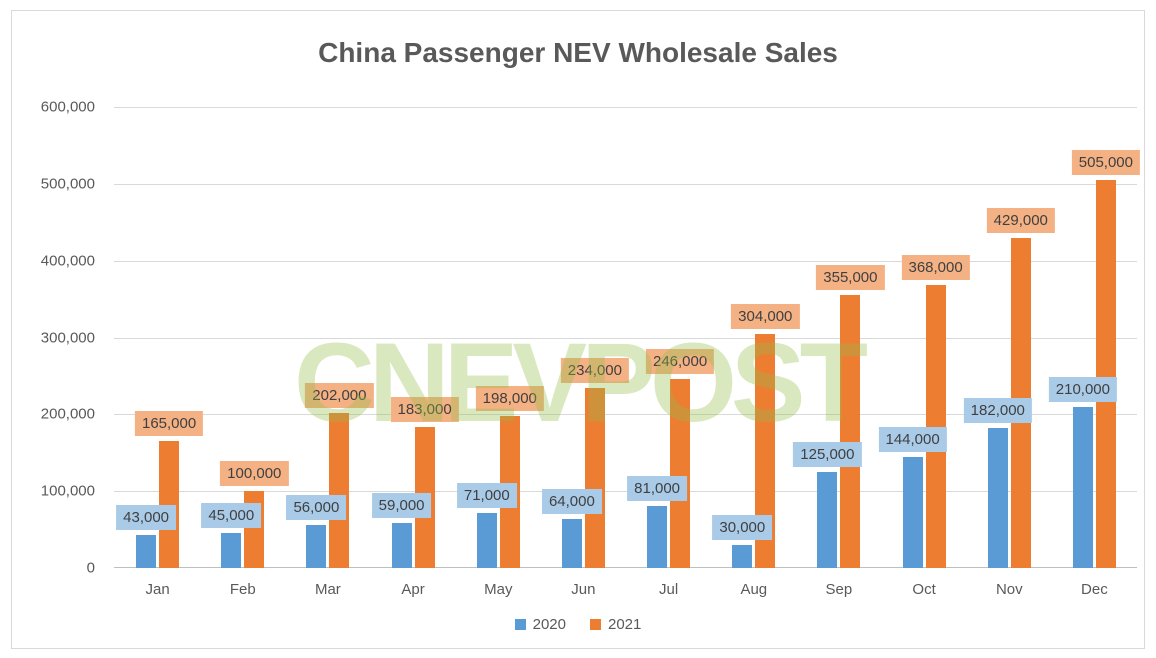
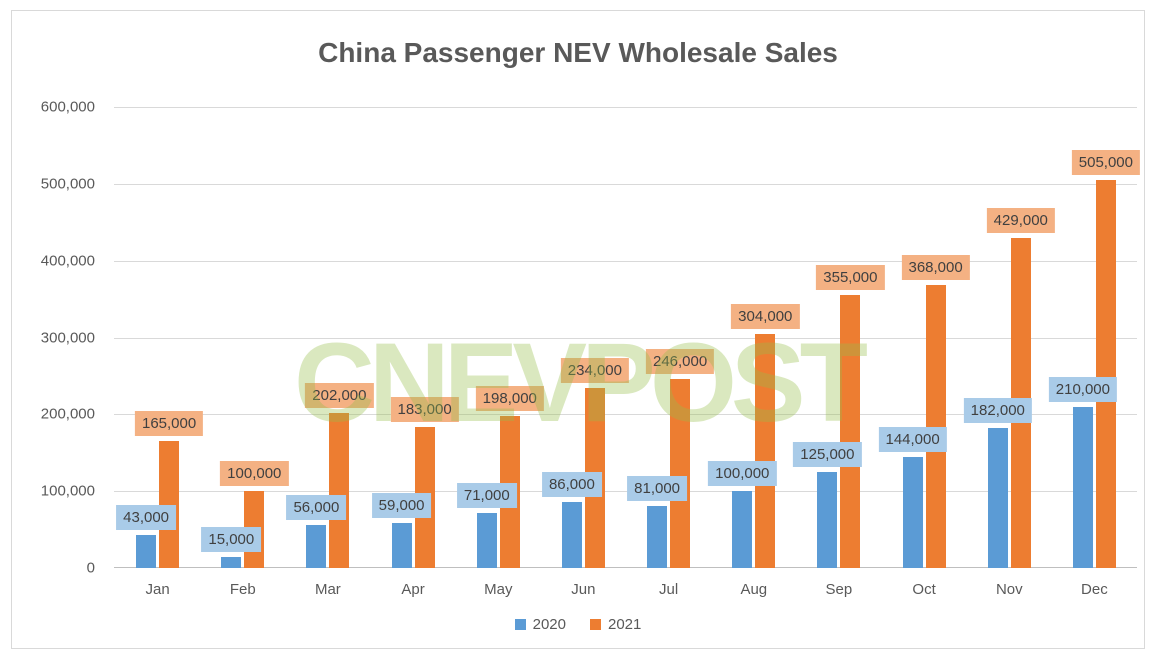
2020/Feb: 45,000 -> 15,000
2020/Jun: 64,000 -> 86,000
2020/Aug: 30,000 -> 100,000
